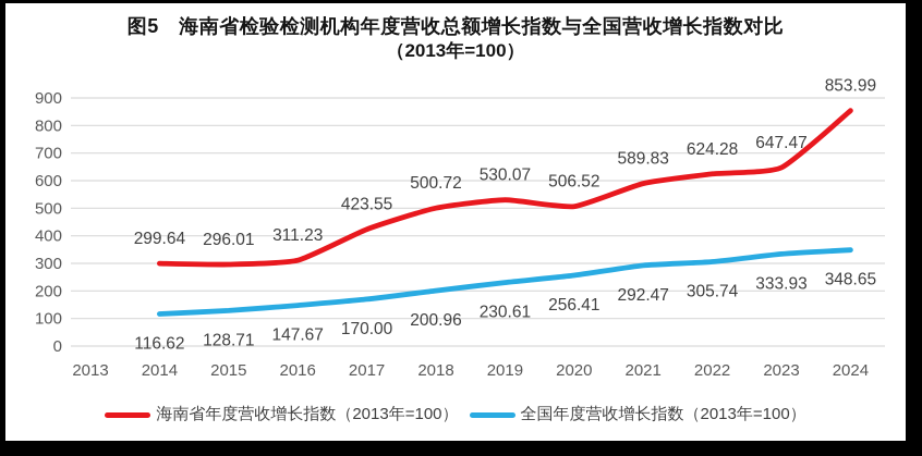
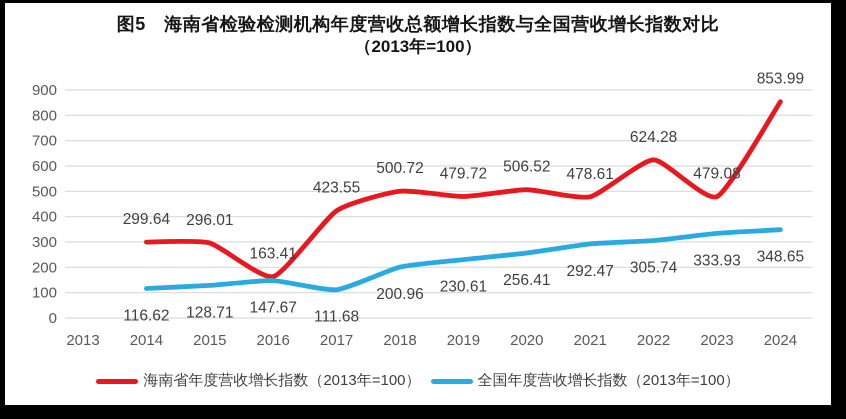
海南省年度营收增长指数（2013年=100）/2016: 311.23 -> 163.41
全国年度营收增长指数（2013年=100）/2017: 170.00 -> 111.68
海南省年度营收增长指数（2013年=100）/2019: 530.07 -> 479.72
海南省年度营收增长指数（2013年=100）/2021: 589.83 -> 478.61
海南省年度营收增长指数（2013年=100）/2023: 647.47 -> 479.08
